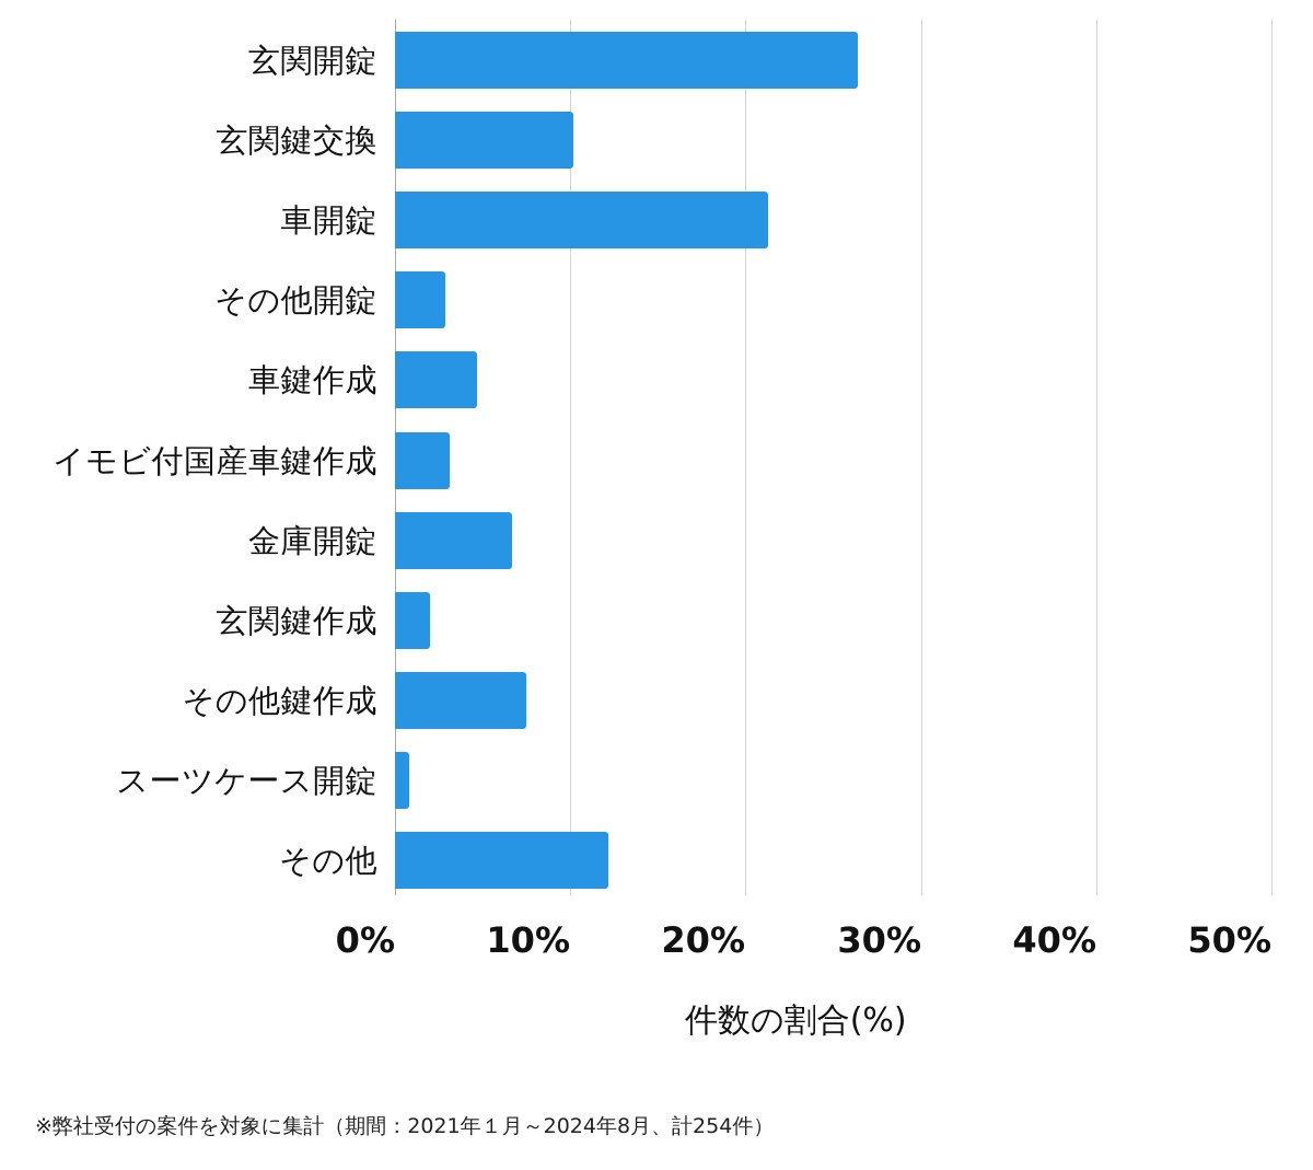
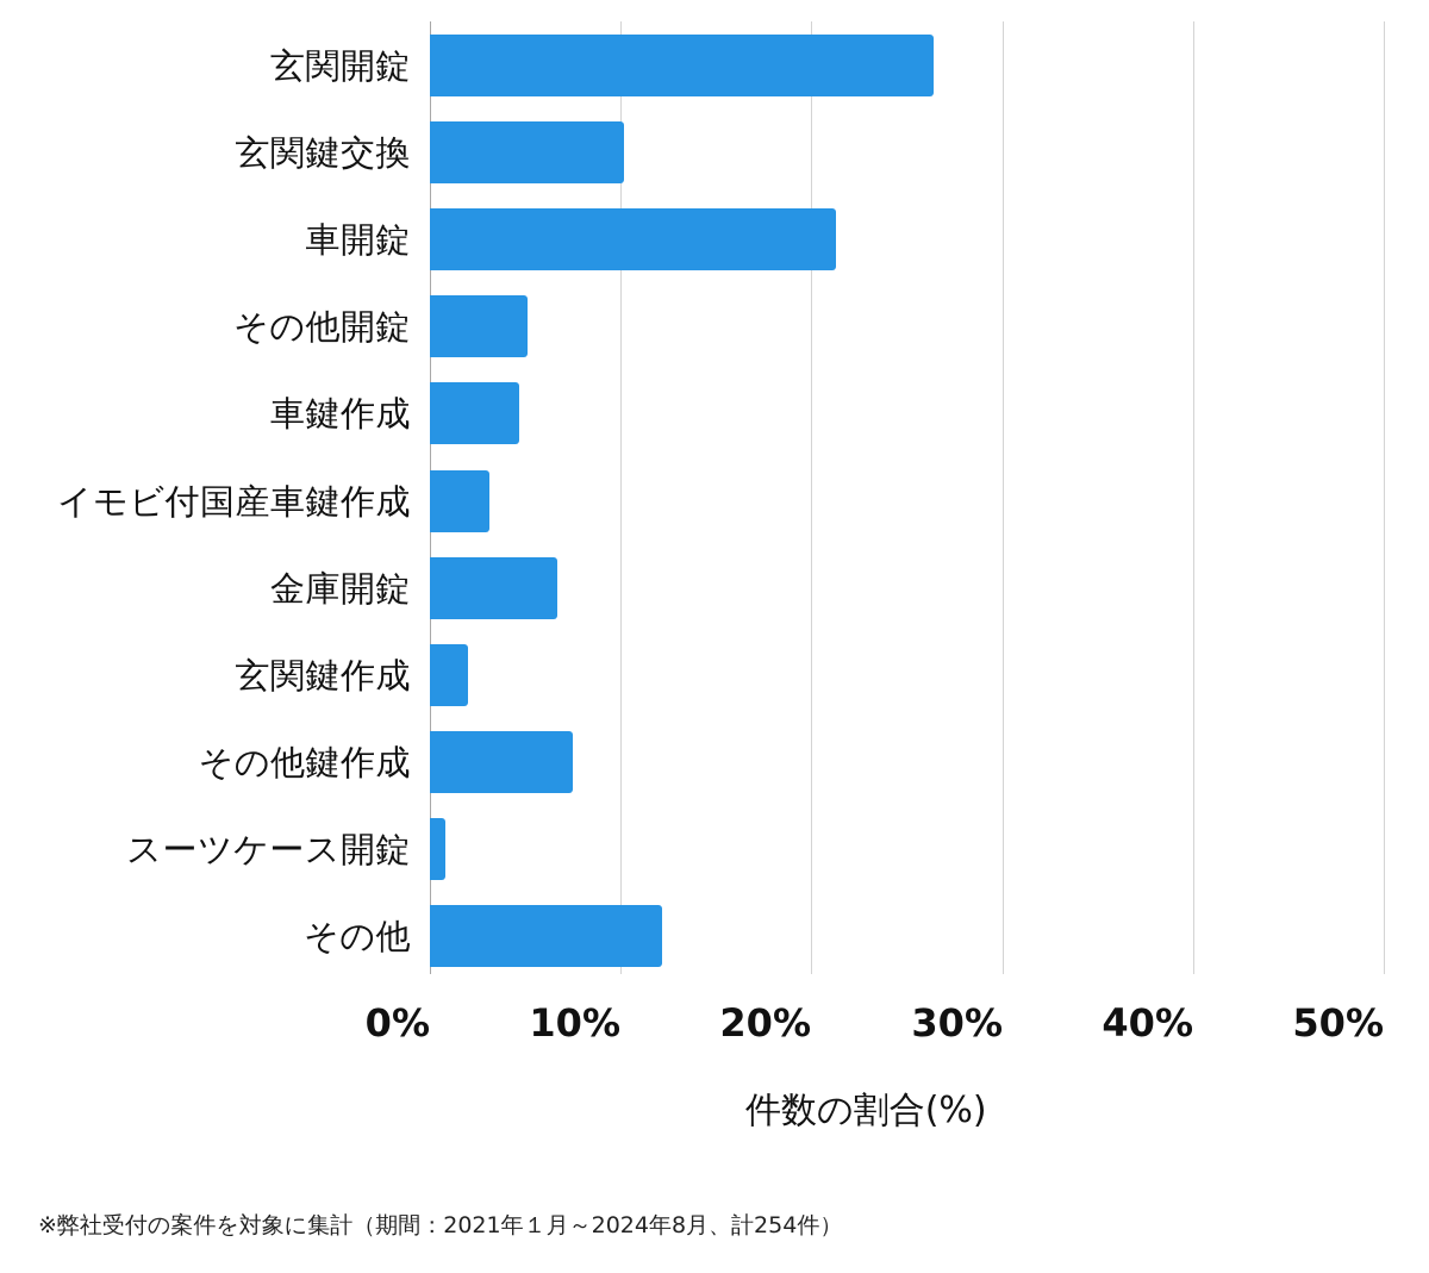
その他開錠: 2.9% -> 5.1%
